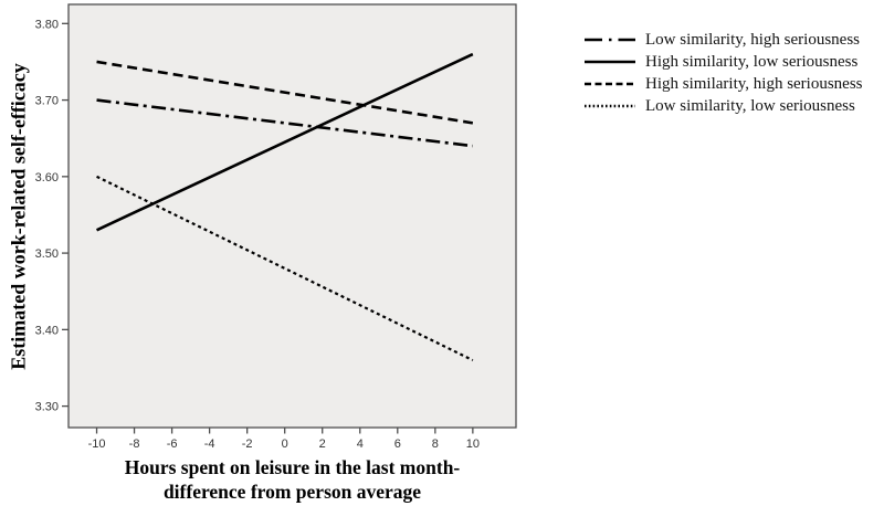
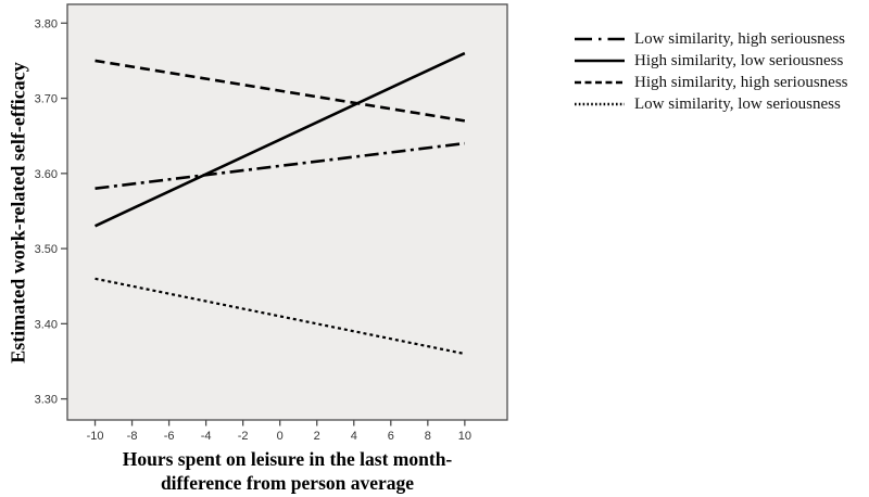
Low similarity, high seriousness/-10: 3.7 -> 3.6
Low similarity, low seriousness/-10: 3.6 -> 3.5
